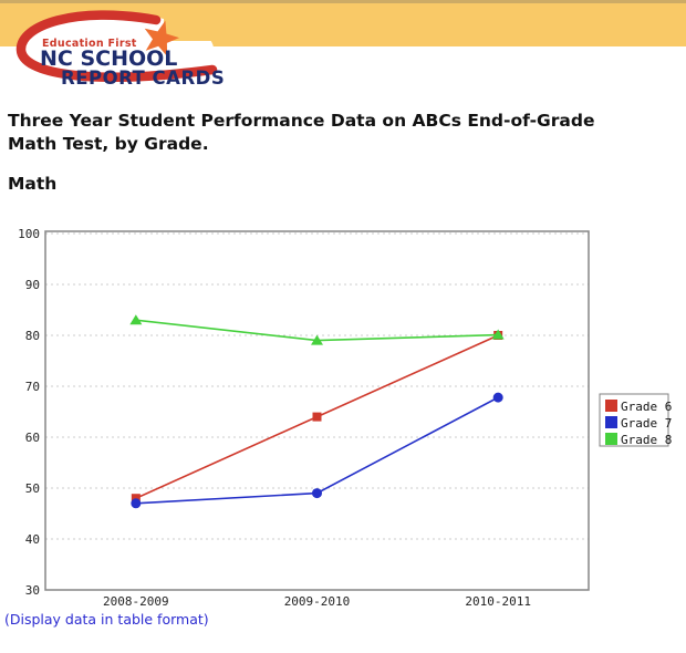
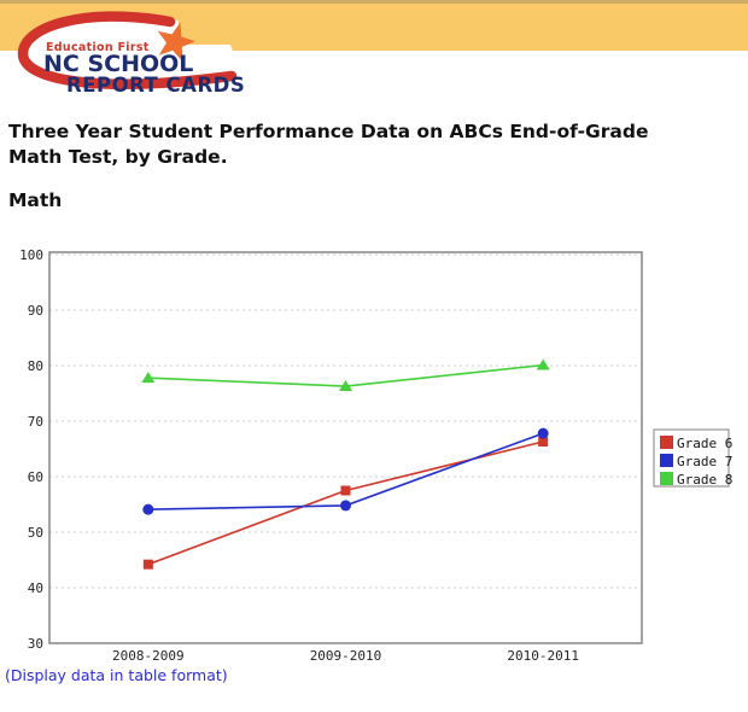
Grade 6/2008-2009: 48 -> 44
Grade 7/2008-2009: 47 -> 54
Grade 8/2008-2009: 83 -> 78
Grade 6/2009-2010: 64 -> 58
Grade 7/2009-2010: 49 -> 55
Grade 8/2009-2010: 79 -> 76
Grade 6/2010-2011: 80 -> 66
